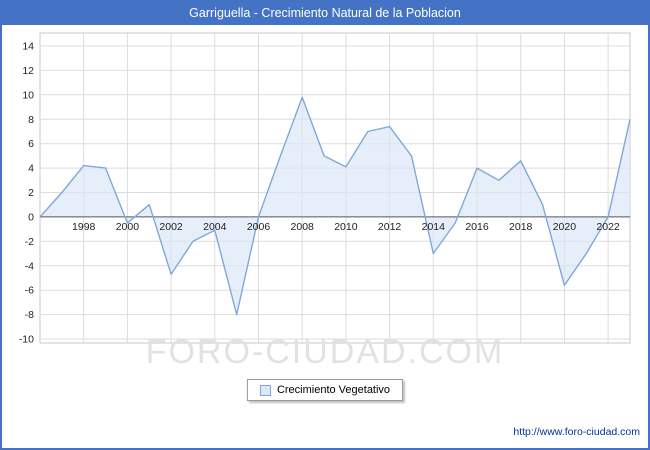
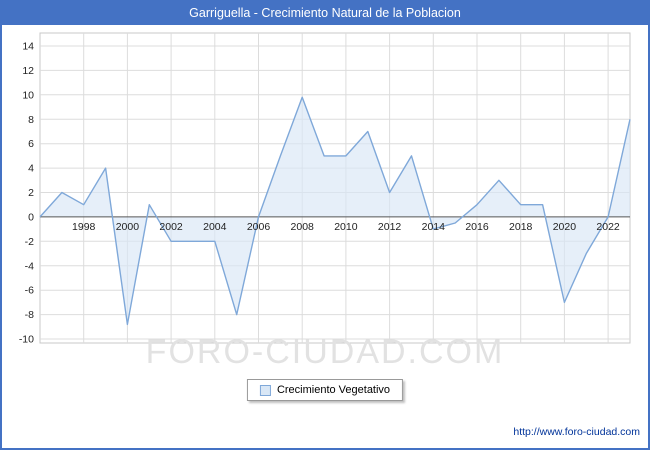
1998: 4.2 -> 1.0
2000: -0.5 -> -8.8
2002: -4.7 -> -2.0
2004: -1.1 -> -2.0
2010: 4.1 -> 5.0
2012: 7.4 -> 2.0
2014: -3.0 -> -1.0
2016: 4.0 -> 1.0
2018: 4.6 -> 1.0
2020: -5.6 -> -7.0
